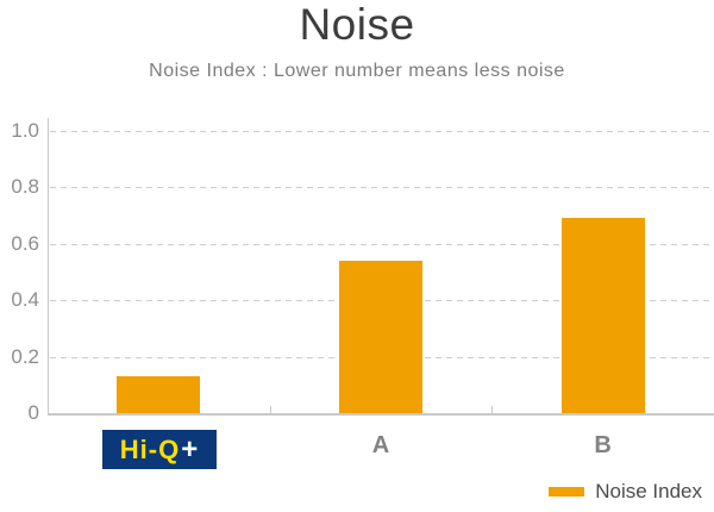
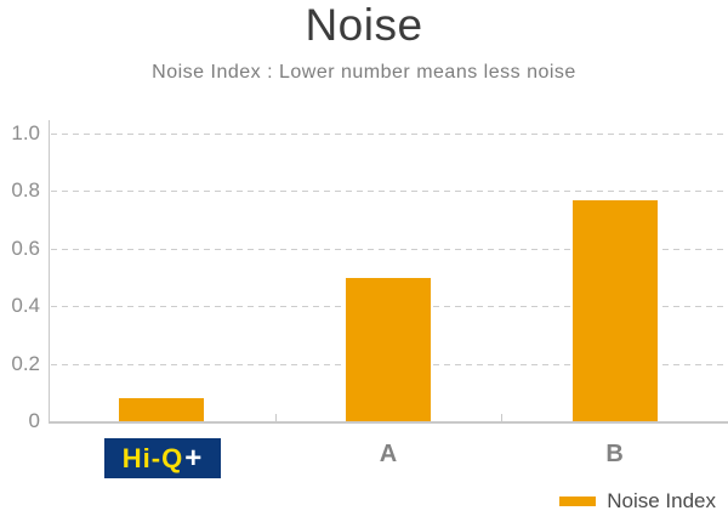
Hi-Q+: 0.13 -> 0.08
A: 0.54 -> 0.50
B: 0.69 -> 0.77
